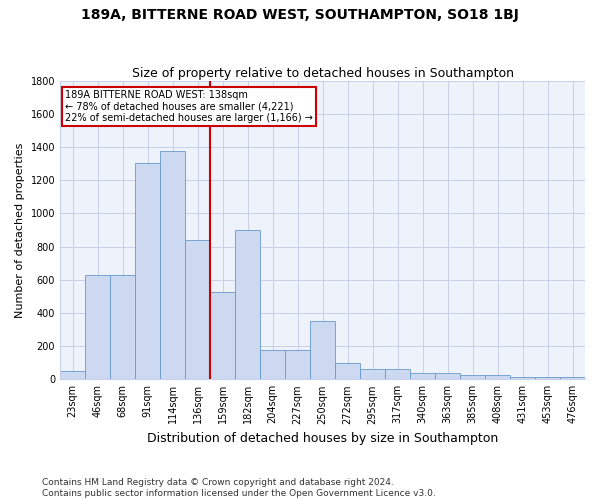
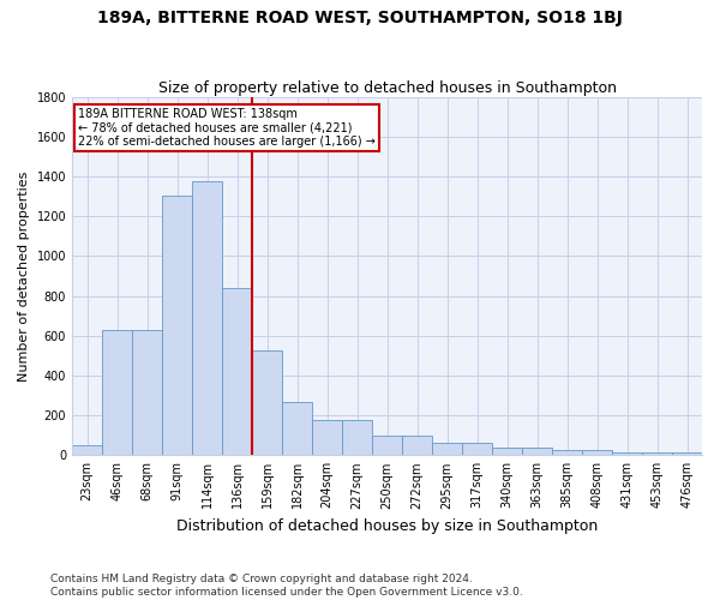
182sqm: 900 -> 270
250sqm: 350 -> 100
